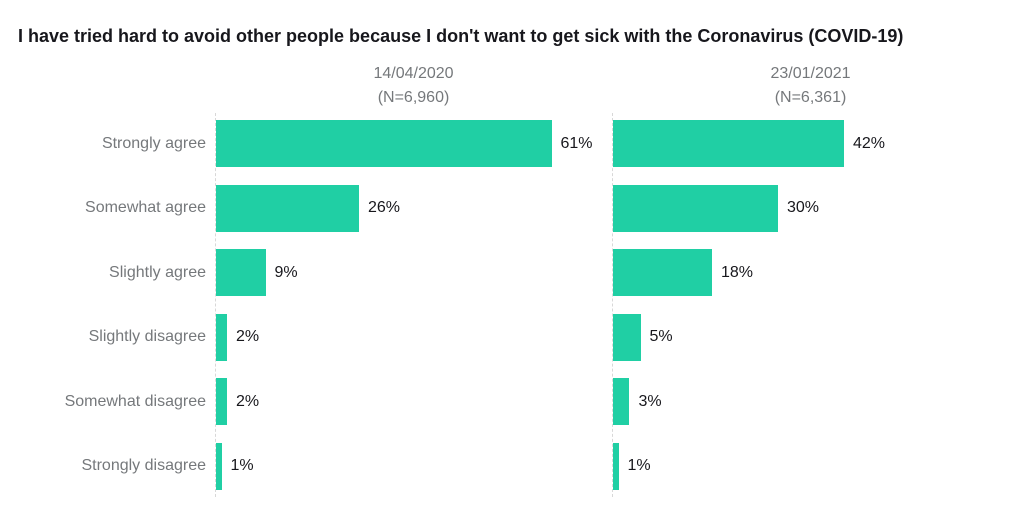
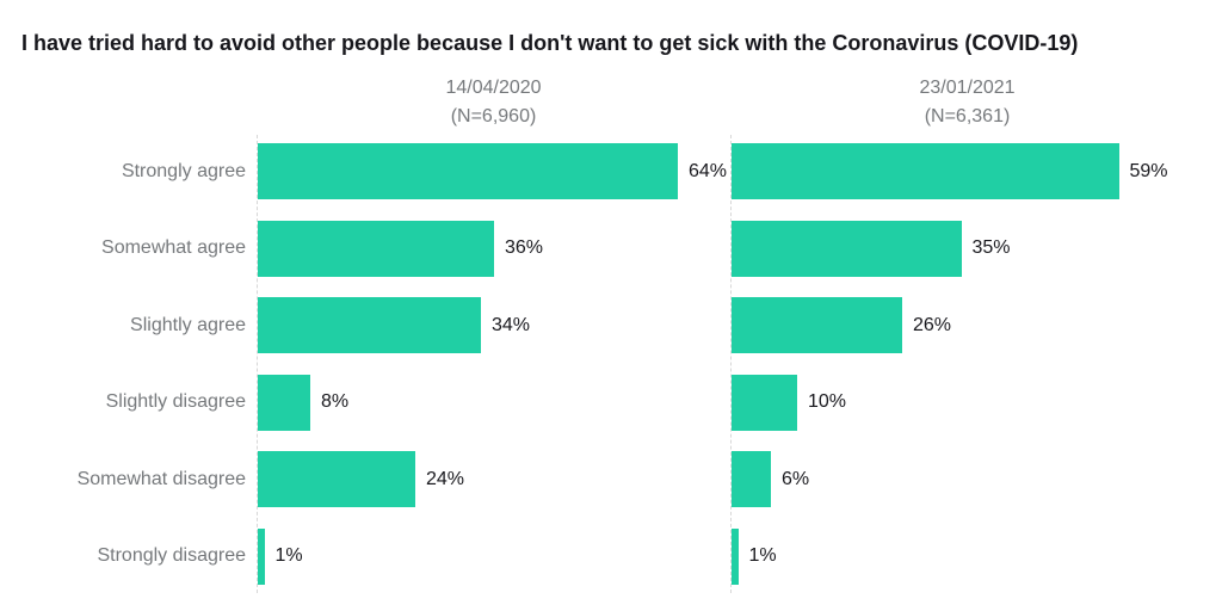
14/04/2020/Strongly agree: 61% -> 64%
23/01/2021/Strongly agree: 42% -> 59%
14/04/2020/Somewhat agree: 26% -> 36%
23/01/2021/Somewhat agree: 30% -> 35%
14/04/2020/Slightly agree: 9% -> 34%
23/01/2021/Slightly agree: 18% -> 26%
14/04/2020/Slightly disagree: 2% -> 8%
23/01/2021/Slightly disagree: 5% -> 10%
14/04/2020/Somewhat disagree: 2% -> 24%
23/01/2021/Somewhat disagree: 3% -> 6%
